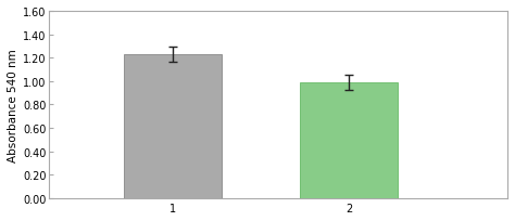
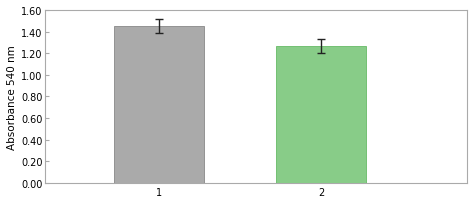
1: 1.23 -> 1.45
2: 0.99 -> 1.26
